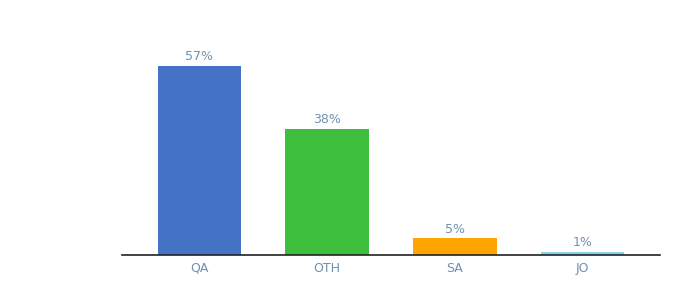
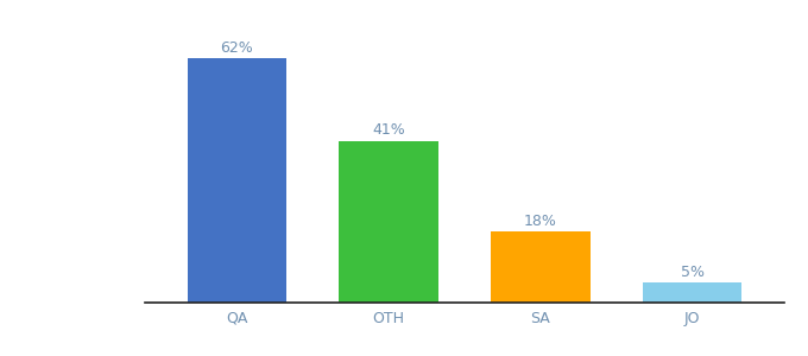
QA: 57% -> 62%
OTH: 38% -> 41%
SA: 5% -> 18%
JO: 1% -> 5%
